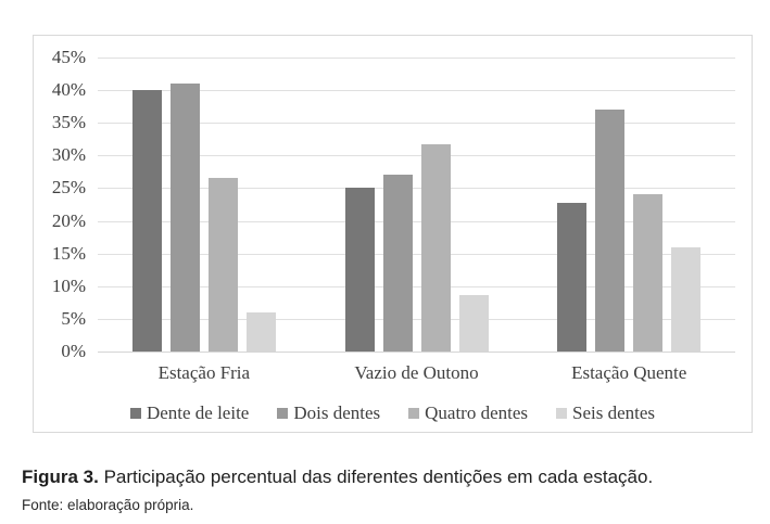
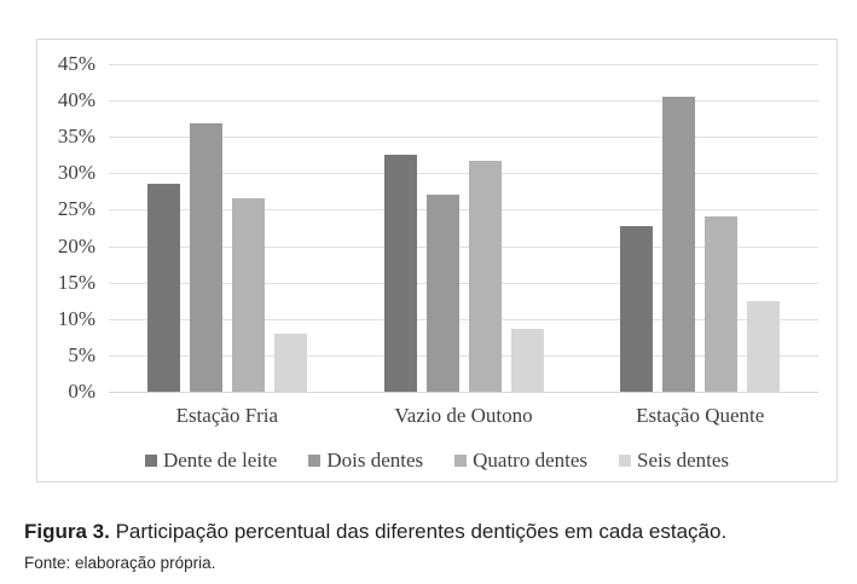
Dente de leite/Estação Fria: 40% -> 28%
Dois dentes/Estação Fria: 41% -> 37%
Seis dentes/Estação Fria: 6% -> 8%
Dente de leite/Vazio de Outono: 25% -> 32%
Dois dentes/Estação Quente: 37% -> 40%
Seis dentes/Estação Quente: 16% -> 12%
